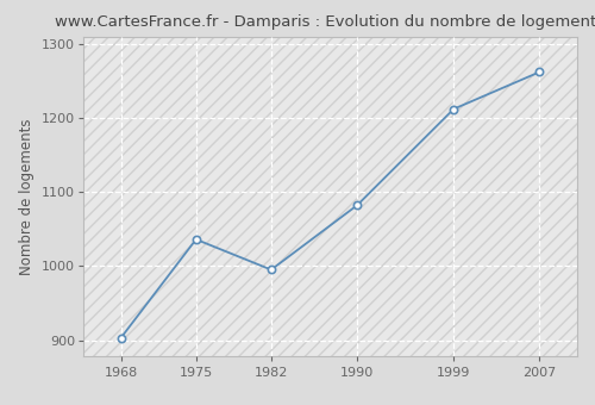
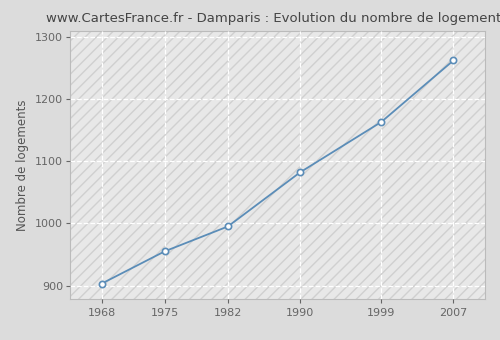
1975: 1036 -> 955
1999: 1212 -> 1163
